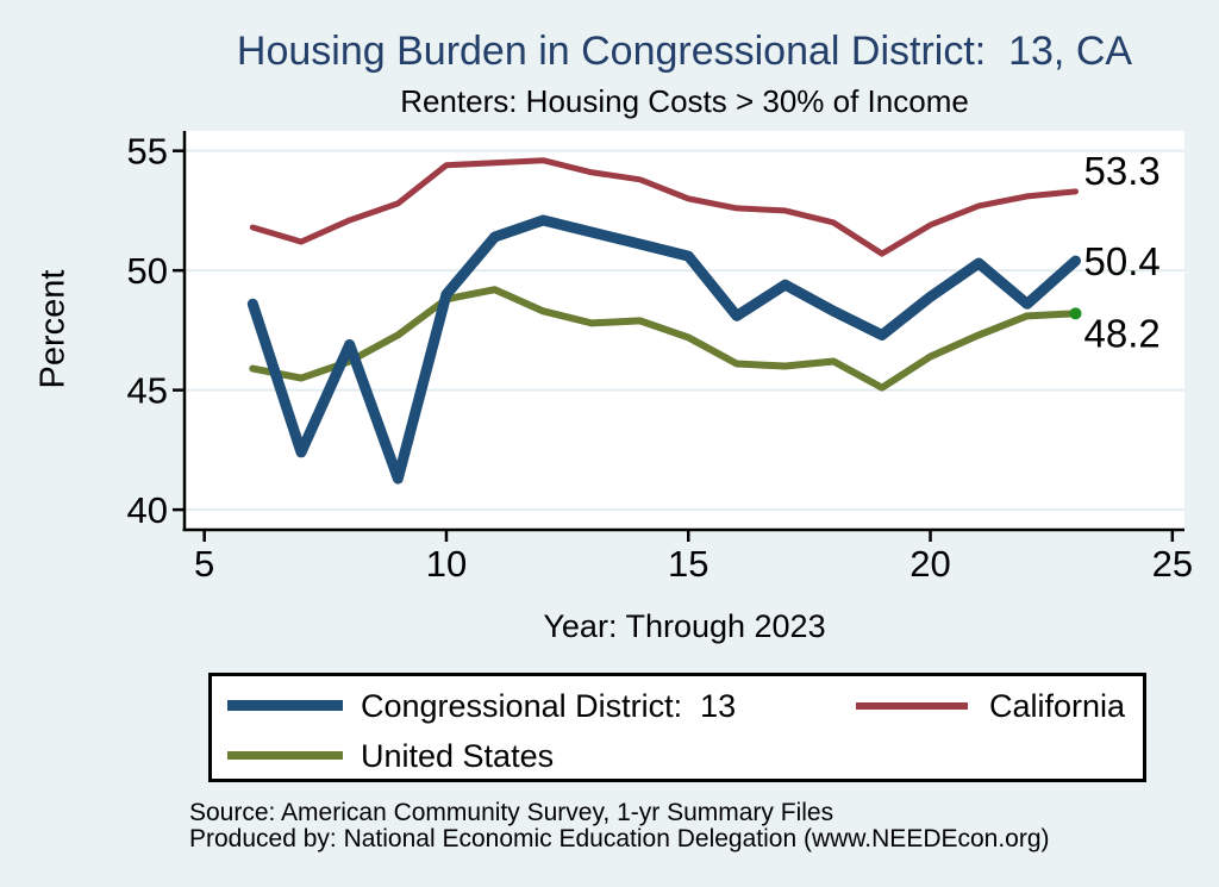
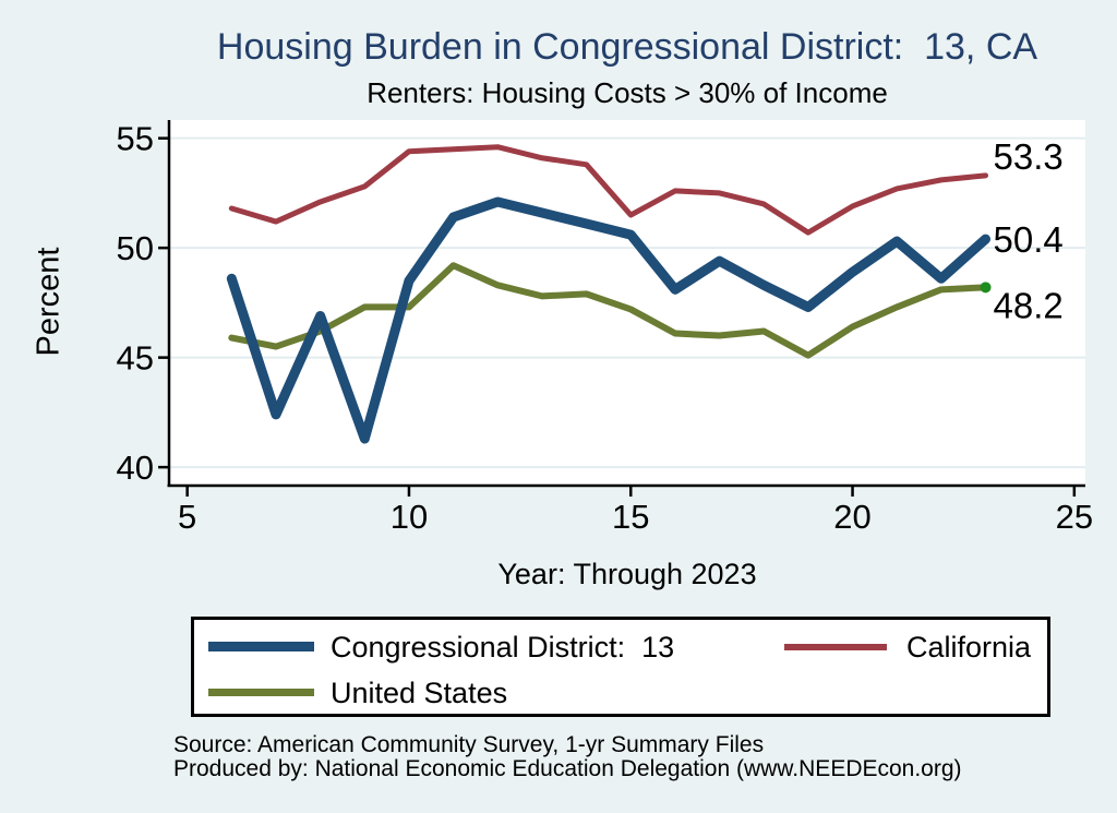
Congressional District: 13/10: 49.0 -> 48.5
United States/10: 48.8 -> 47.3
California/15: 53.0 -> 51.5
